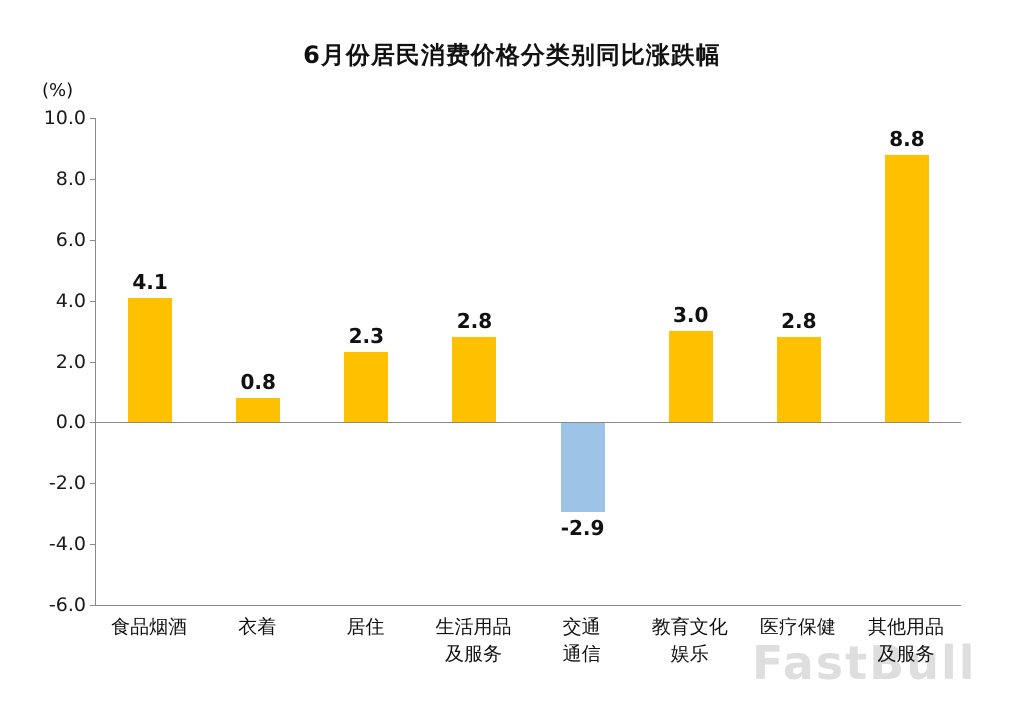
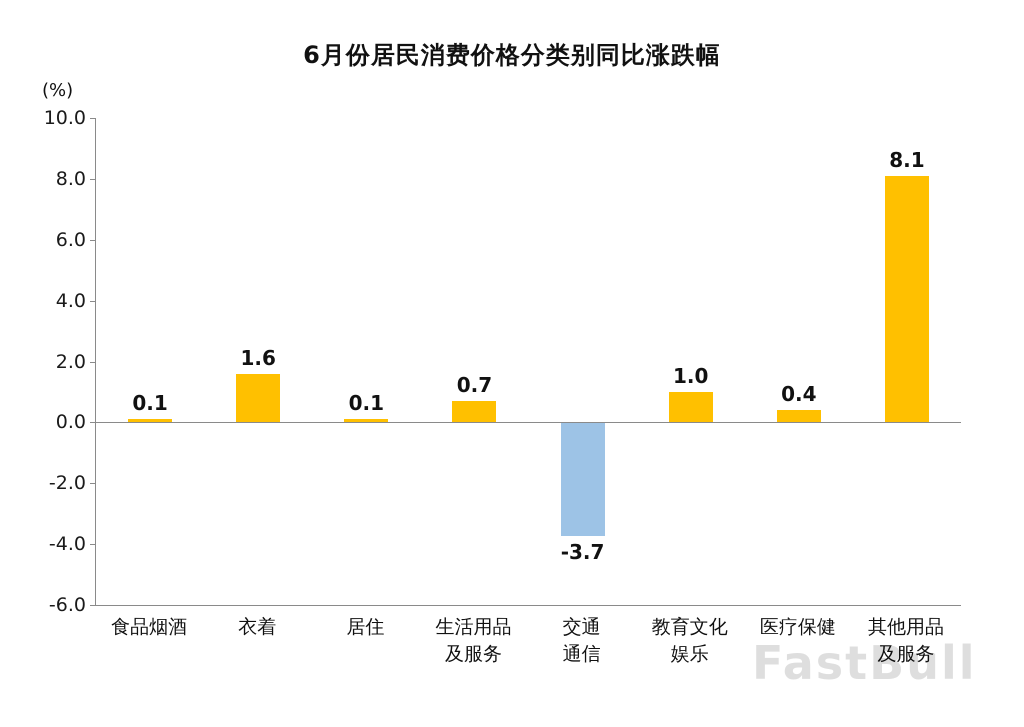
食品烟酒: 4.1 -> 0.1
衣着: 0.8 -> 1.6
居住: 2.3 -> 0.1
生活用品 及服务: 2.8 -> 0.7
交通 通信: -2.9 -> -3.7
教育文化 娱乐: 3.0 -> 1.0
医疗保健: 2.8 -> 0.4
其他用品 及服务: 8.8 -> 8.1
